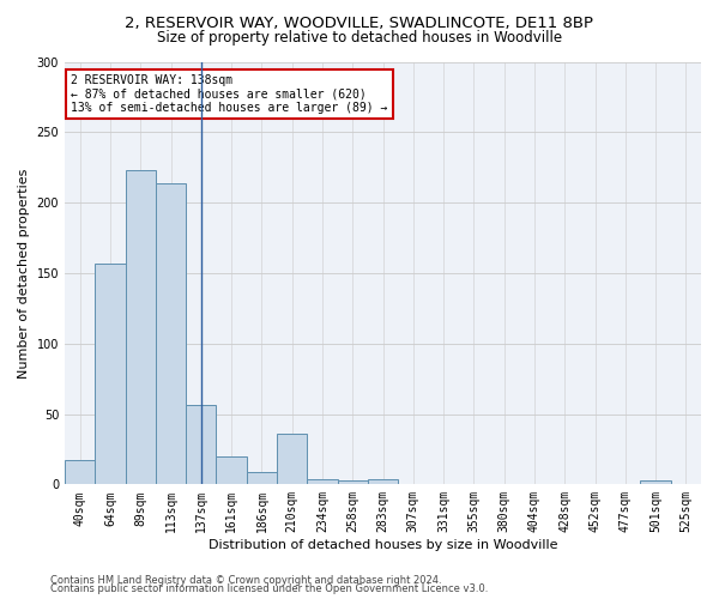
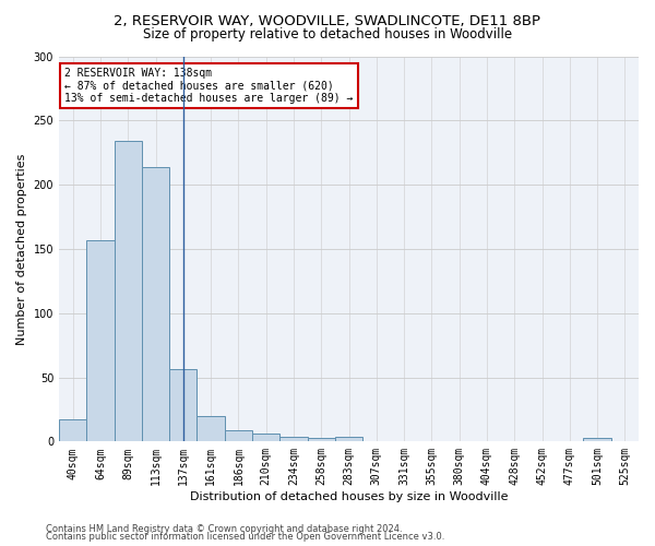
89sqm: 223 -> 234
210sqm: 36 -> 6
